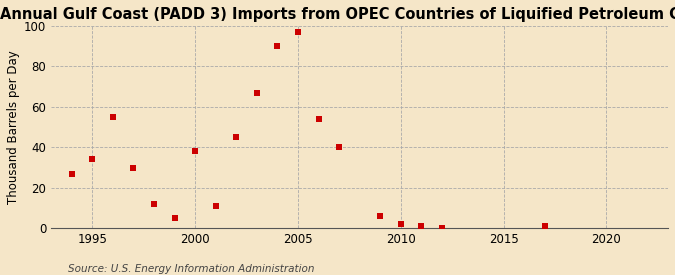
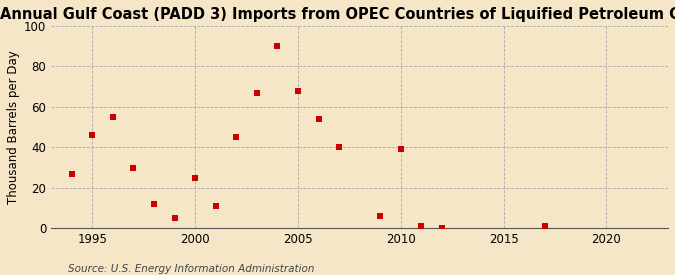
1995: 34 -> 46
2000: 38 -> 25
2005: 97 -> 68
2010: 2 -> 39
